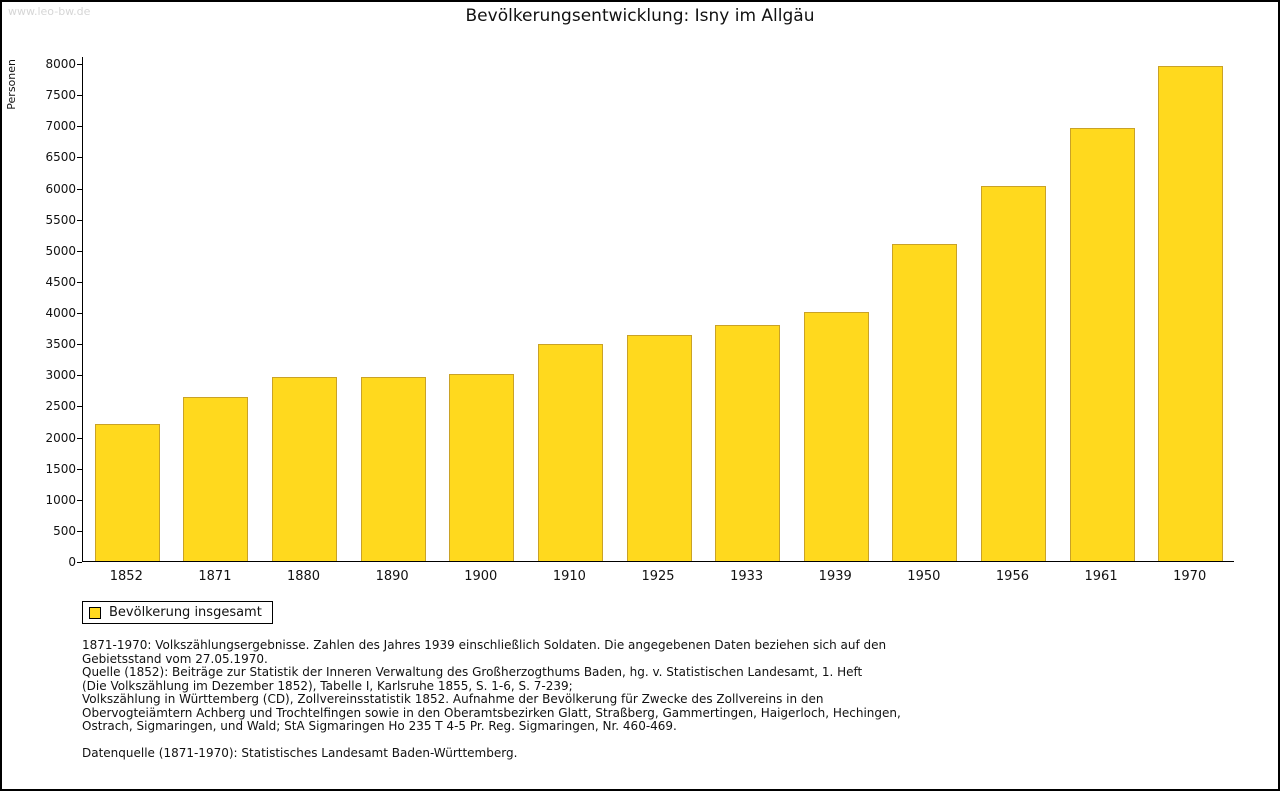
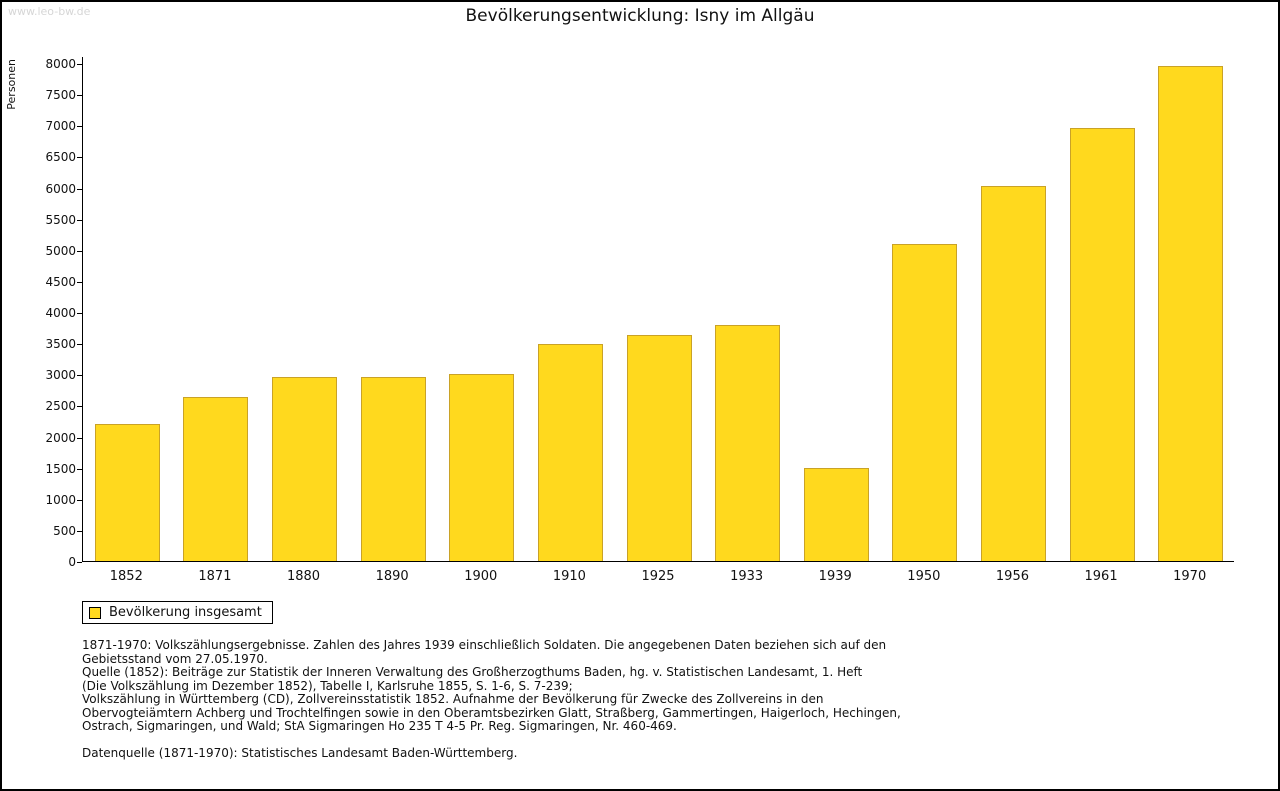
1939: 4000 -> 1500
